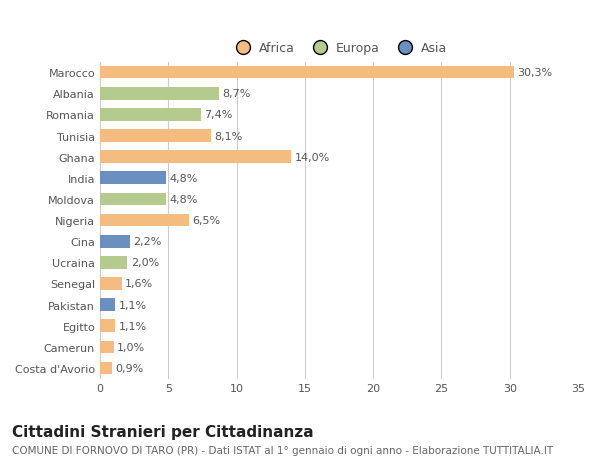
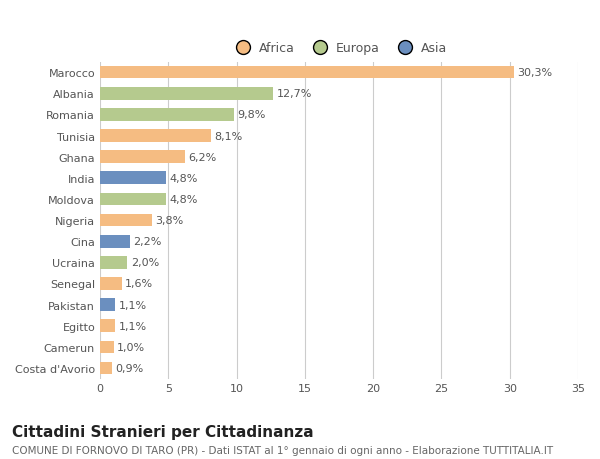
Albania: 8,7% -> 12,7%
Romania: 7,4% -> 9,8%
Ghana: 14,0% -> 6,2%
Nigeria: 6,5% -> 3,8%
